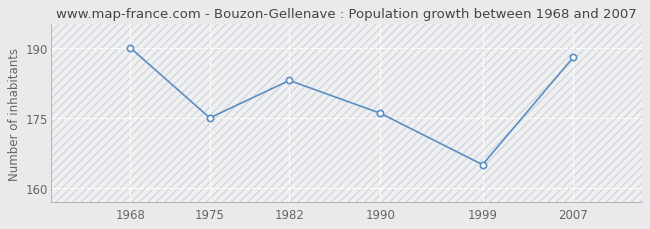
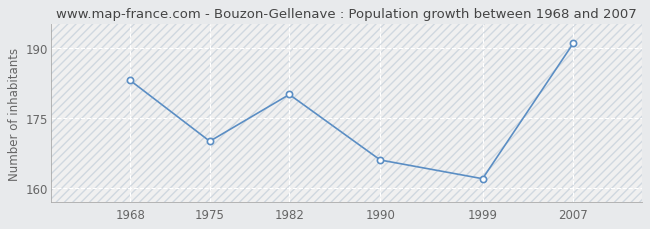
1968: 190 -> 183
1975: 175 -> 170
1982: 183 -> 180
1990: 176 -> 166
1999: 165 -> 162
2007: 188 -> 191
